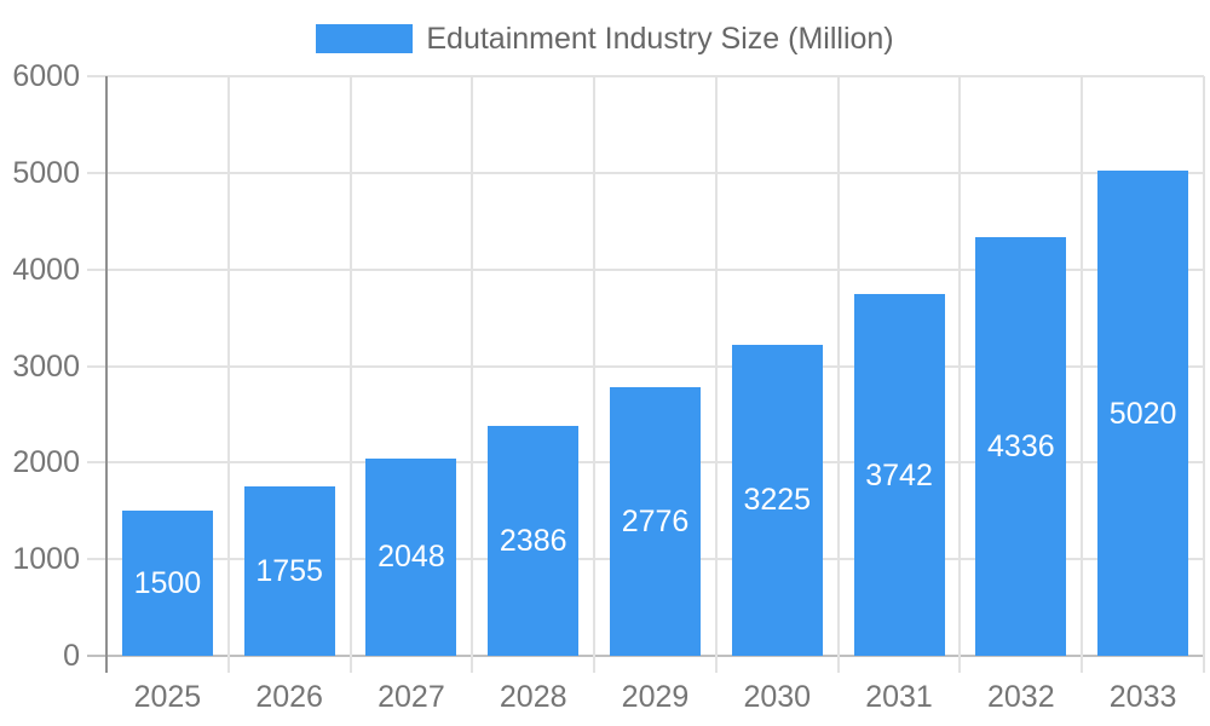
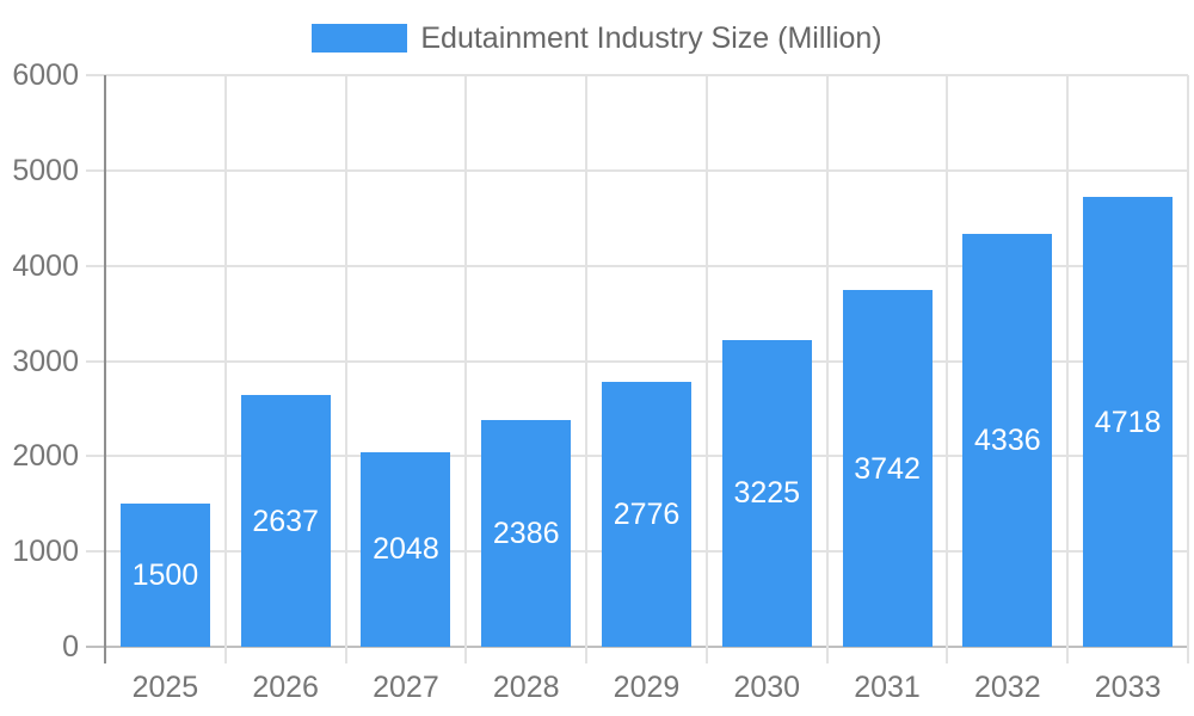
2026: 1755 -> 2637
2033: 5020 -> 4718
